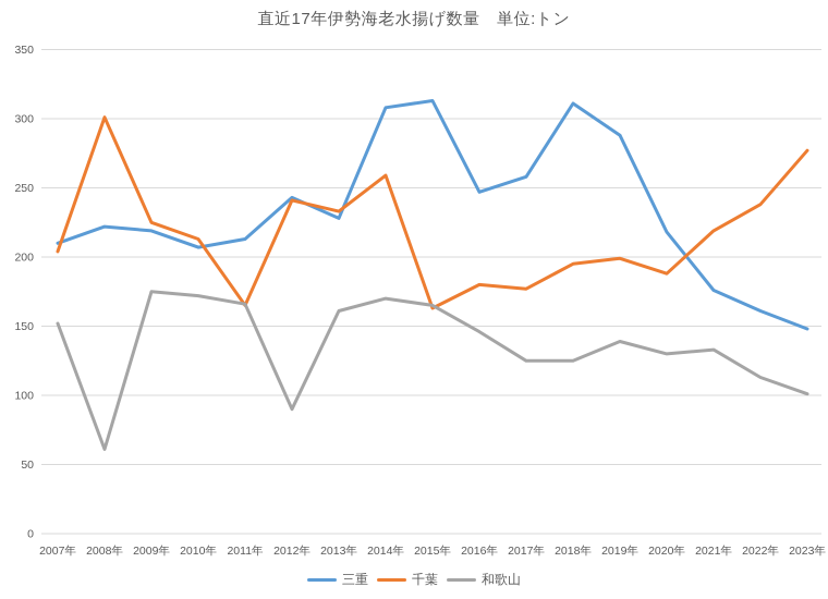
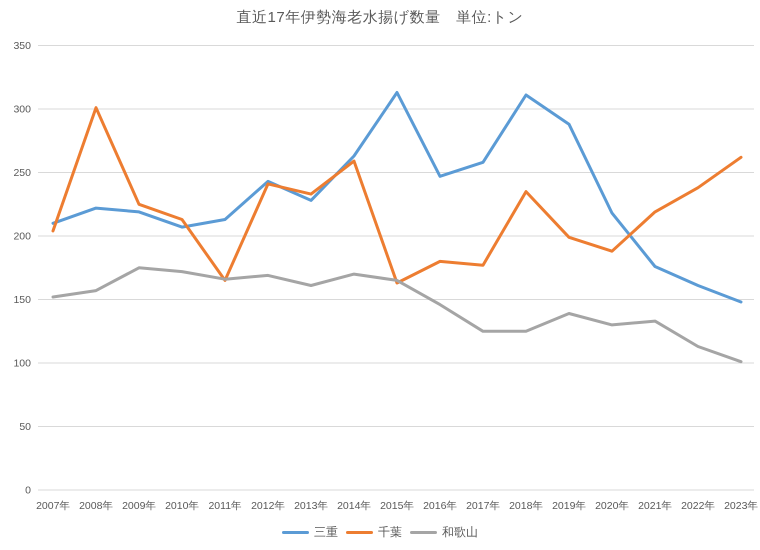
和歌山/2008年: 61 -> 157
和歌山/2012年: 90 -> 169
三重/2014年: 308 -> 263
千葉/2018年: 195 -> 235
千葉/2023年: 277 -> 262
